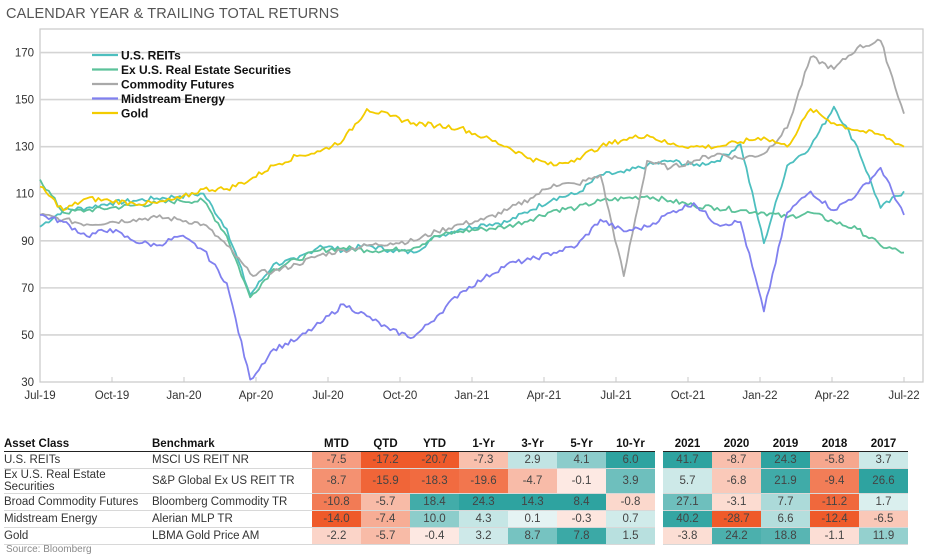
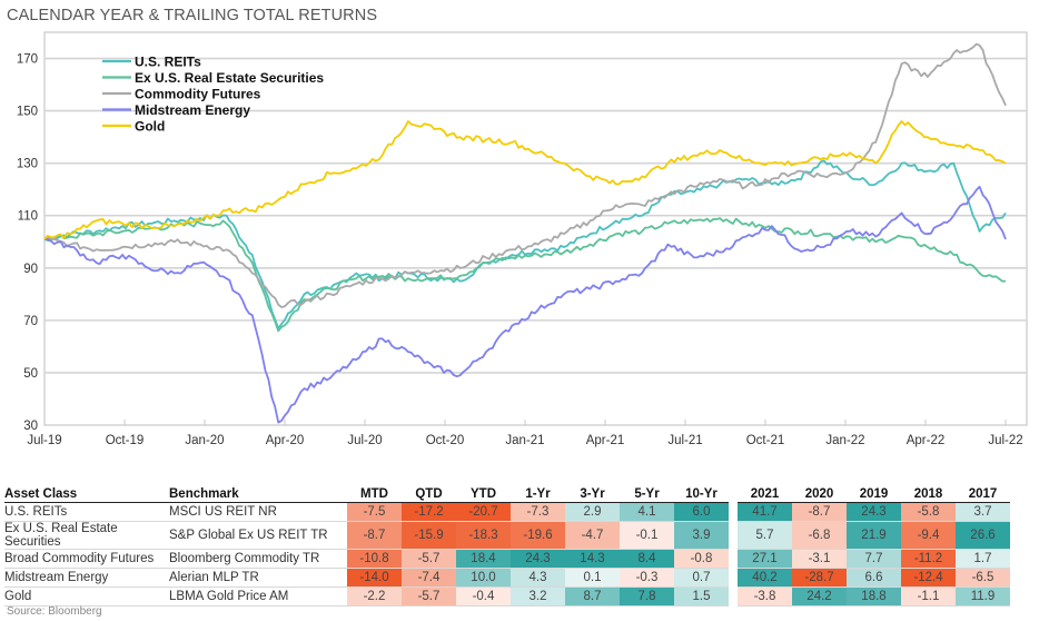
U.S. REITs/Jul-19: 96 -> 101
Ex U.S. Real Estate Securities/Jul-19: 116 -> 101
Gold/Jul-19: 113 -> 101
Commodity Futures/Jul-21: 75 -> 121
U.S. REITs/Jan-22: 89 -> 125
Midstream Energy/Jan-22: 60 -> 104
U.S. REITs/Apr-22: 147 -> 127
Commodity Futures/Jul-22: 144 -> 152
